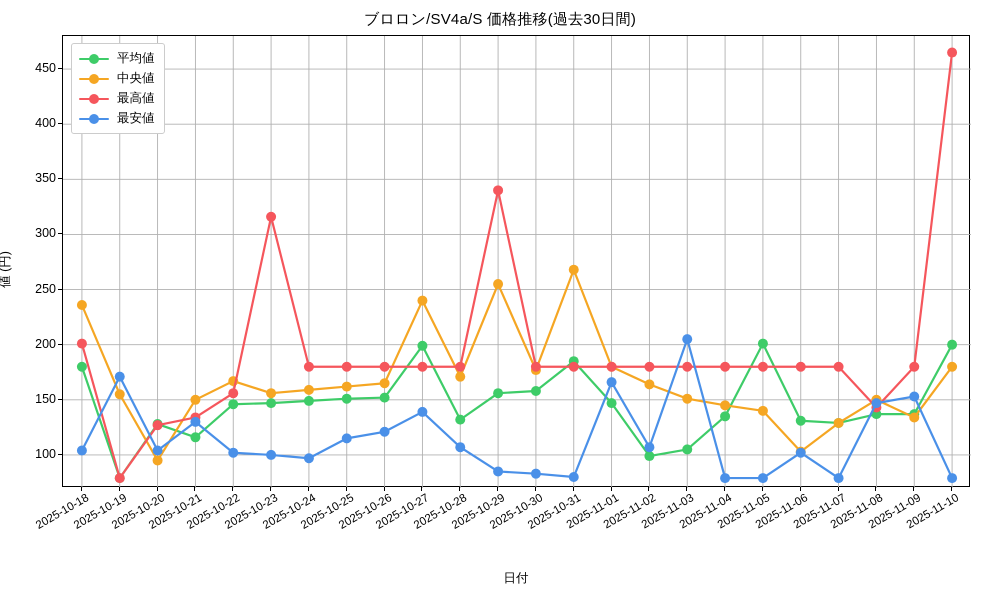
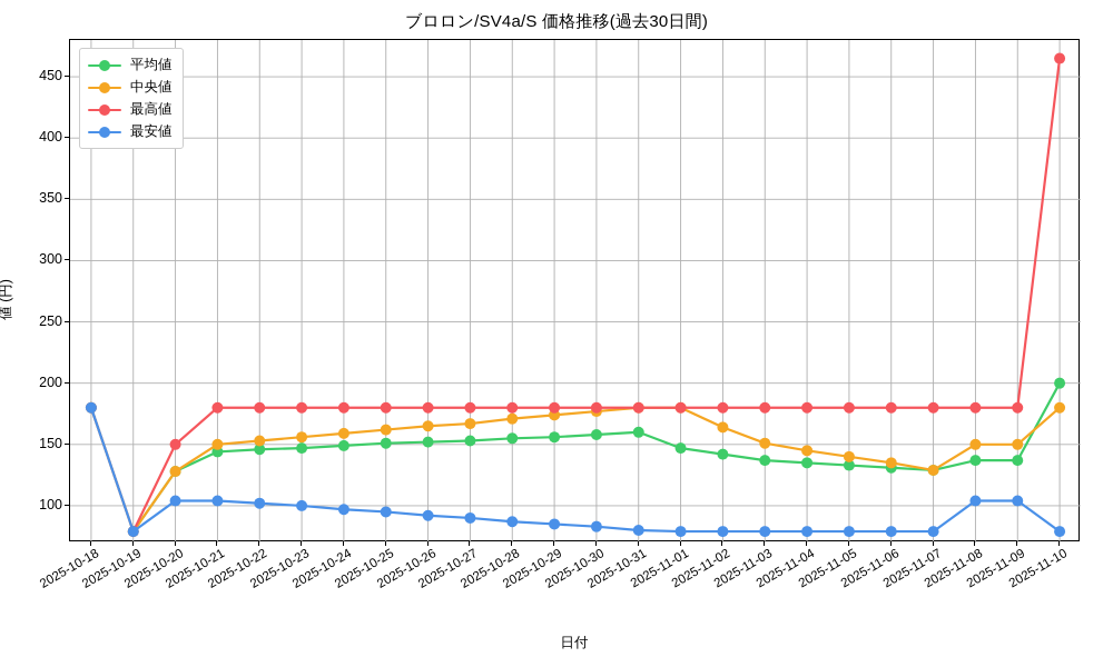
中央値/2025-10-18: 236 -> 180
最高値/2025-10-18: 201 -> 180
最安値/2025-10-18: 104 -> 180
中央値/2025-10-19: 155 -> 79
最安値/2025-10-19: 171 -> 79
中央値/2025-10-20: 95 -> 128
最高値/2025-10-20: 127 -> 150
平均値/2025-10-21: 116 -> 144
最高値/2025-10-21: 134 -> 180
最安値/2025-10-21: 130 -> 104
中央値/2025-10-22: 167 -> 153
最高値/2025-10-22: 156 -> 180
最高値/2025-10-23: 316 -> 180
最安値/2025-10-25: 115 -> 95
最安値/2025-10-26: 121 -> 92
平均値/2025-10-27: 199 -> 153
中央値/2025-10-27: 240 -> 167
最安値/2025-10-27: 139 -> 90
平均値/2025-10-28: 132 -> 155
最安値/2025-10-28: 107 -> 87
中央値/2025-10-29: 255 -> 174
最高値/2025-10-29: 340 -> 180
平均値/2025-10-31: 185 -> 160
中央値/2025-10-31: 268 -> 180
最安値/2025-11-01: 166 -> 79
平均値/2025-11-02: 99 -> 142
最安値/2025-11-02: 107 -> 79
平均値/2025-11-03: 105 -> 137
最安値/2025-11-03: 205 -> 79
平均値/2025-11-05: 201 -> 133
中央値/2025-11-06: 103 -> 135
最安値/2025-11-06: 102 -> 79
最高値/2025-11-08: 143 -> 180
最安値/2025-11-08: 147 -> 104
中央値/2025-11-09: 134 -> 150
最安値/2025-11-09: 153 -> 104
